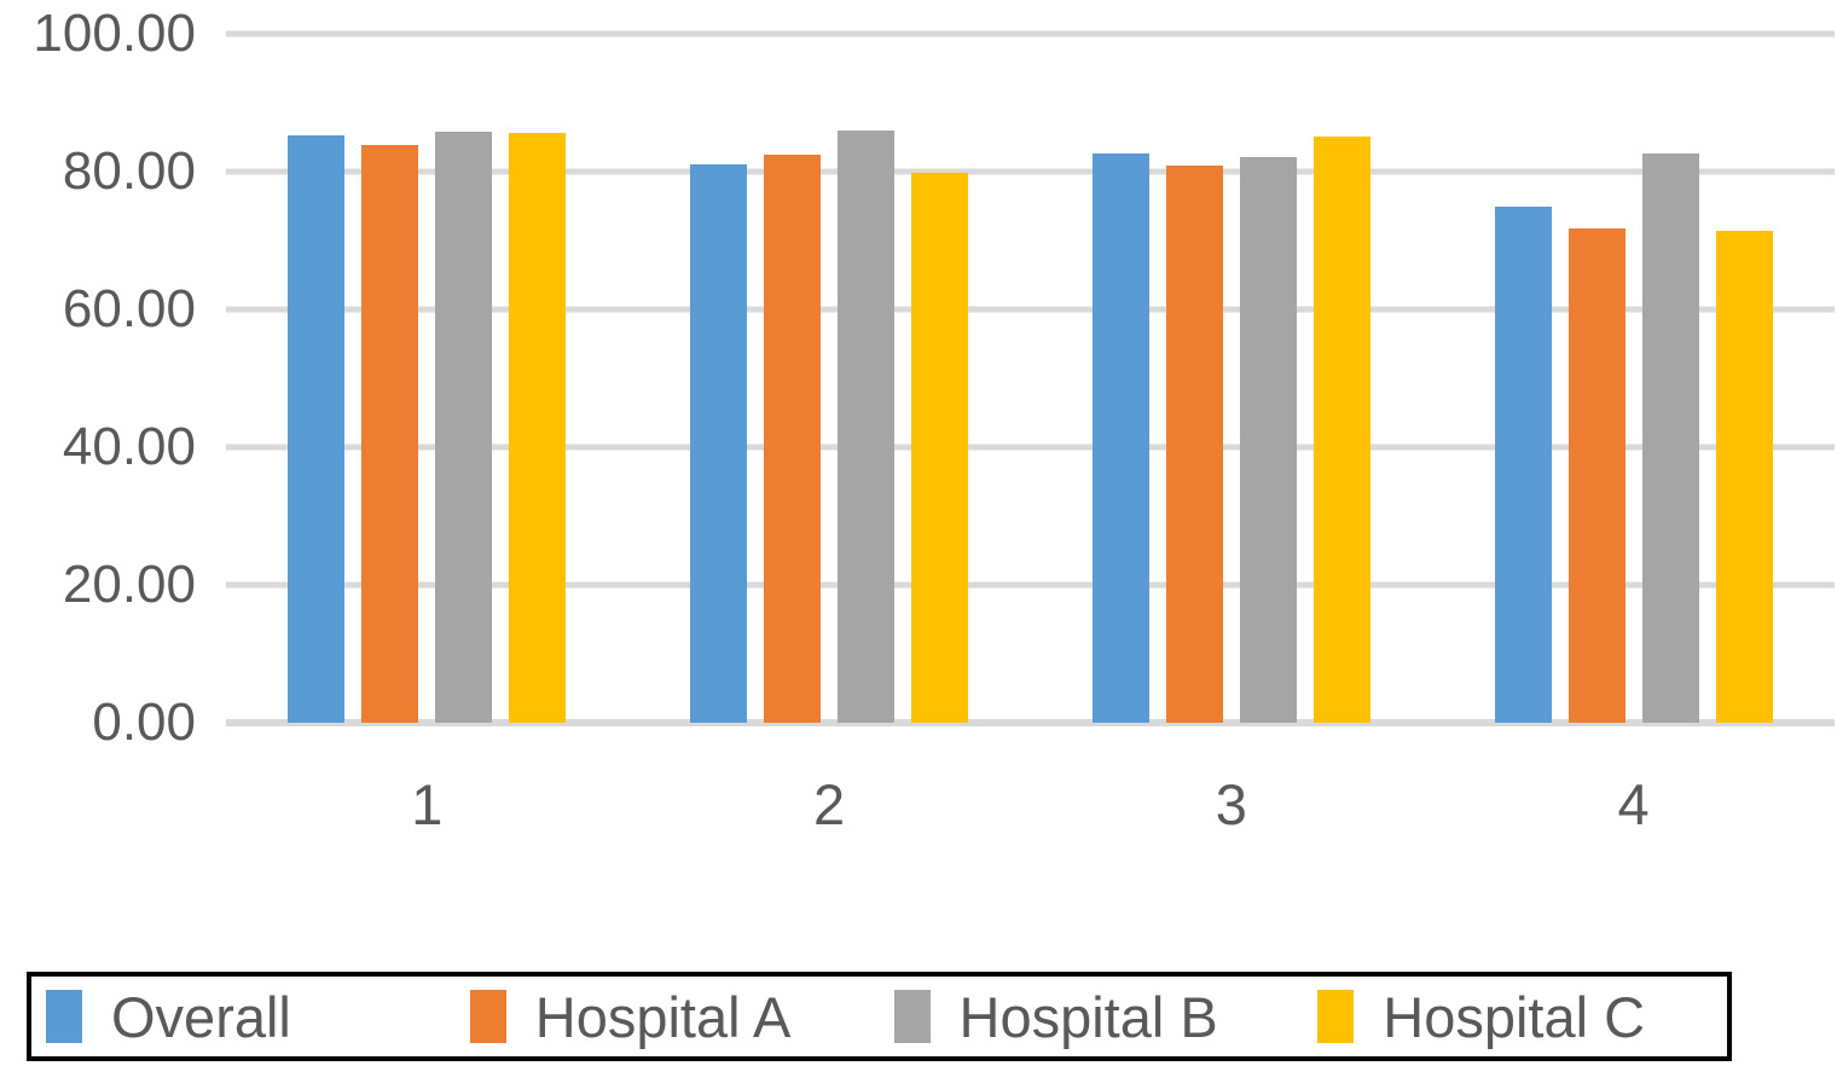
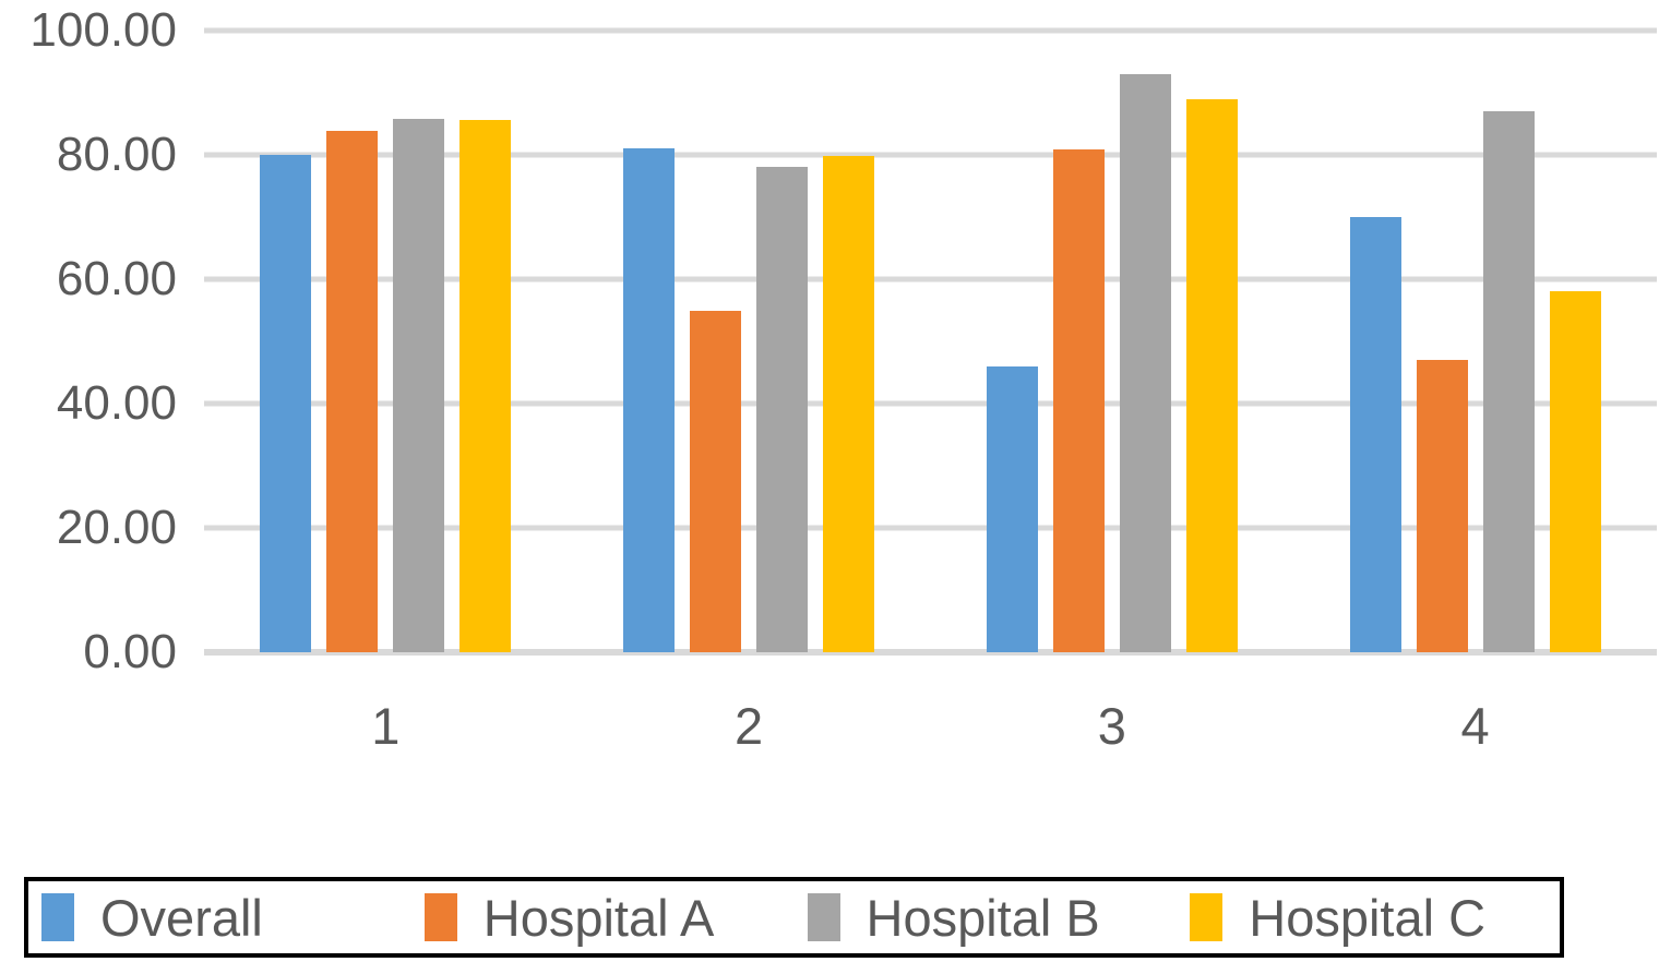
Overall/1: 85 -> 80
Hospital A/2: 82 -> 55
Hospital B/2: 86 -> 78
Overall/3: 83 -> 46
Hospital B/3: 82 -> 93
Hospital C/3: 85 -> 89
Overall/4: 75 -> 70
Hospital A/4: 72 -> 47
Hospital B/4: 83 -> 87
Hospital C/4: 71 -> 58
